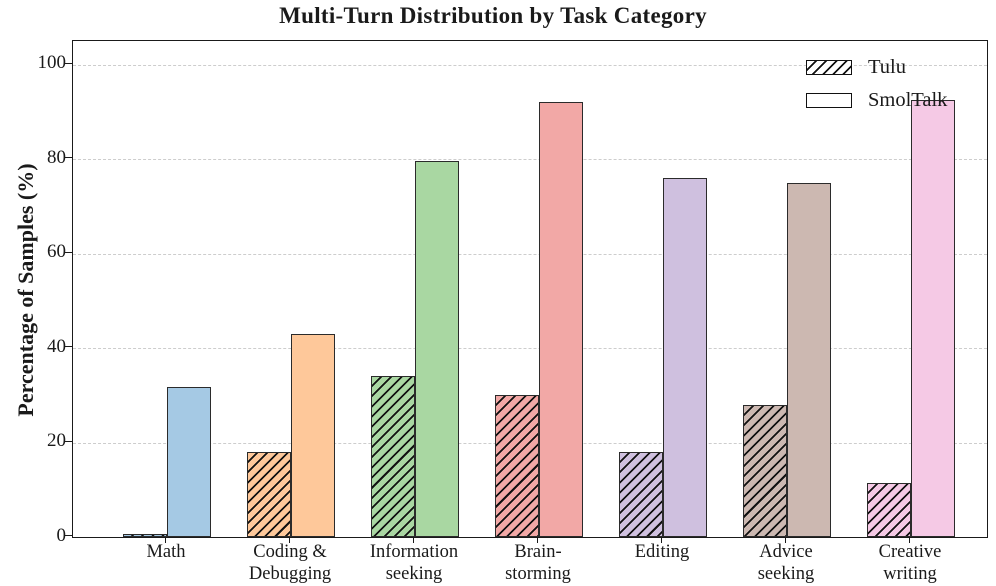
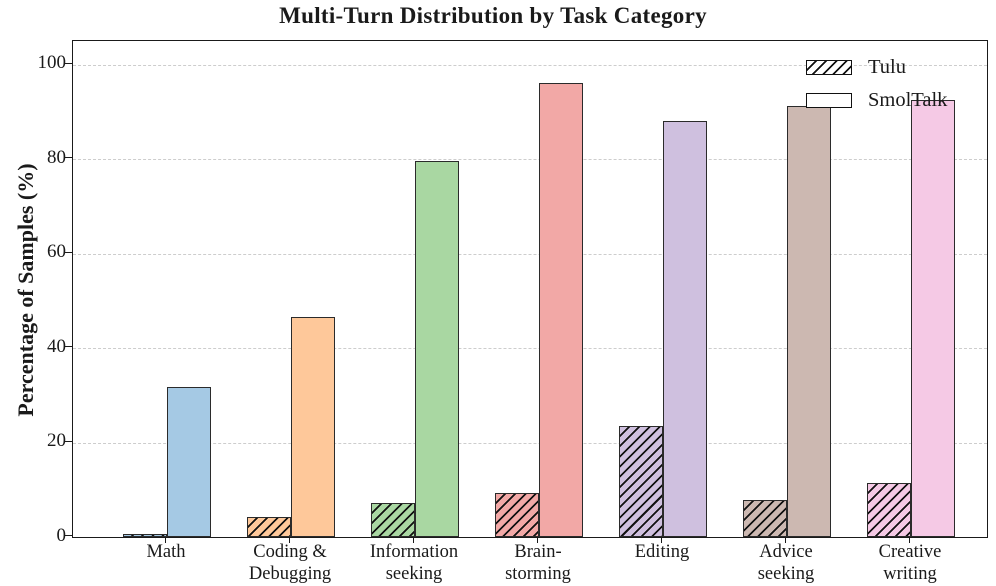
Tulu/Coding & Debugging: 18 -> 4
SmolTalk/Coding & Debugging: 43 -> 46
Tulu/Information seeking: 34 -> 7
Tulu/Brain-storming: 30 -> 9
SmolTalk/Brain-storming: 92 -> 96
Tulu/Editing: 18 -> 24
SmolTalk/Editing: 76 -> 88
Tulu/Advice seeking: 28 -> 8
SmolTalk/Advice seeking: 75 -> 91
